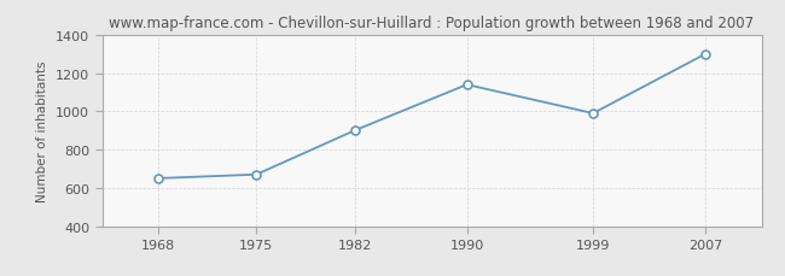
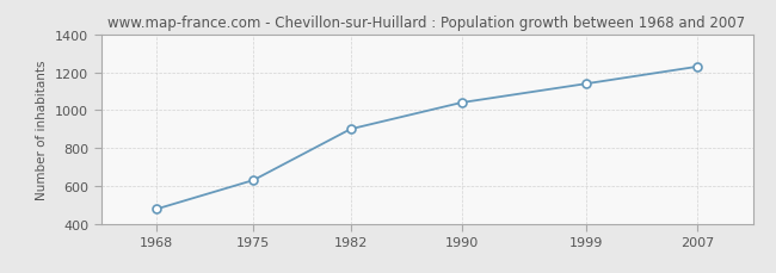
1968: 650 -> 480
1975: 670 -> 630
1990: 1140 -> 1040
1999: 990 -> 1140
2007: 1300 -> 1230
